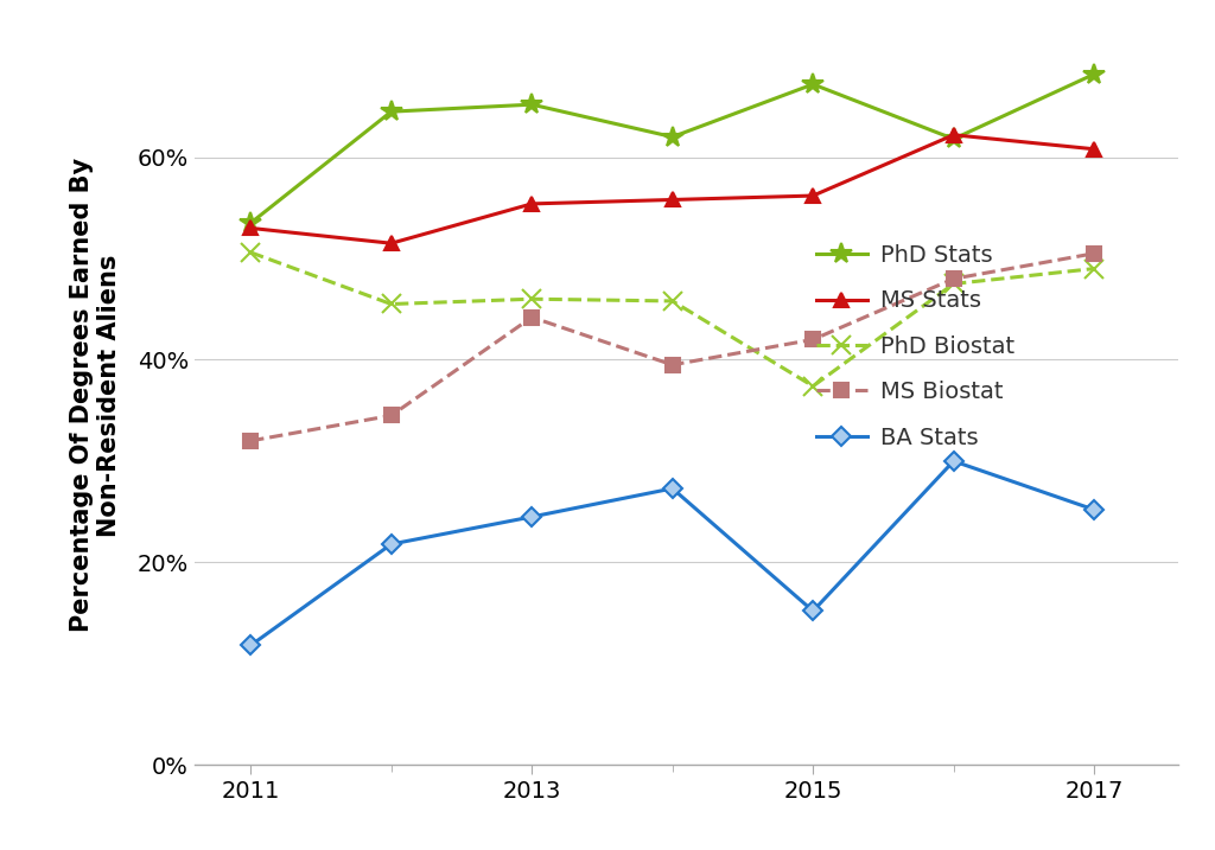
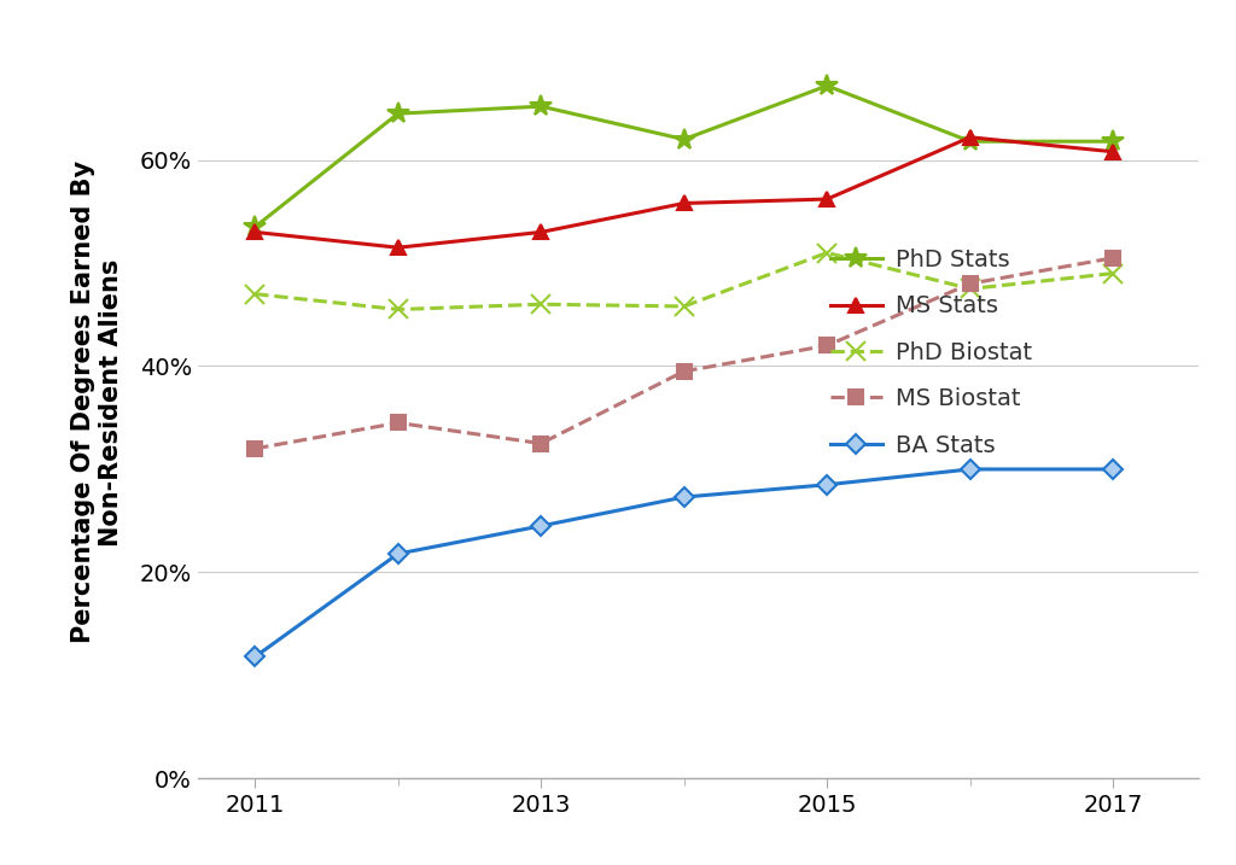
PhD Biostat/2011: 50.6% -> 47.0%
MS Stats/2013: 55.4% -> 53.0%
MS Biostat/2013: 44.2% -> 32.5%
PhD Biostat/2015: 37.4% -> 51.0%
BA Stats/2015: 15.2% -> 28.5%
PhD Stats/2017: 68.2% -> 61.8%
BA Stats/2017: 25.2% -> 30.0%
